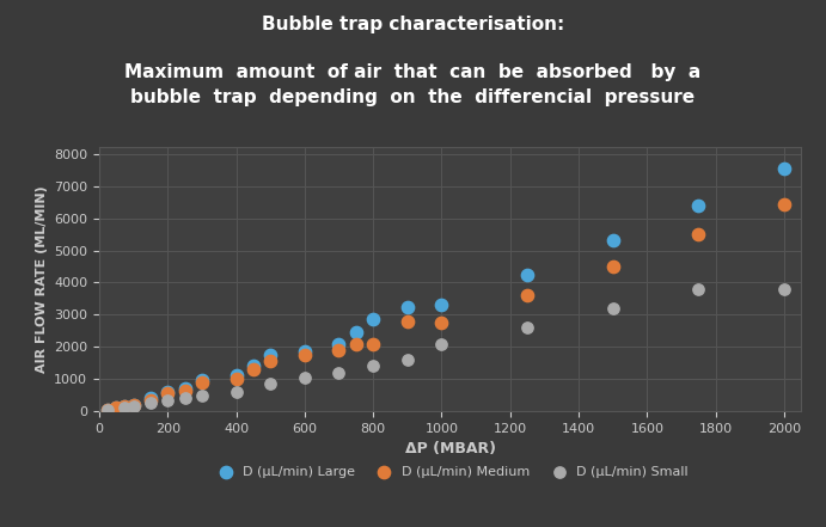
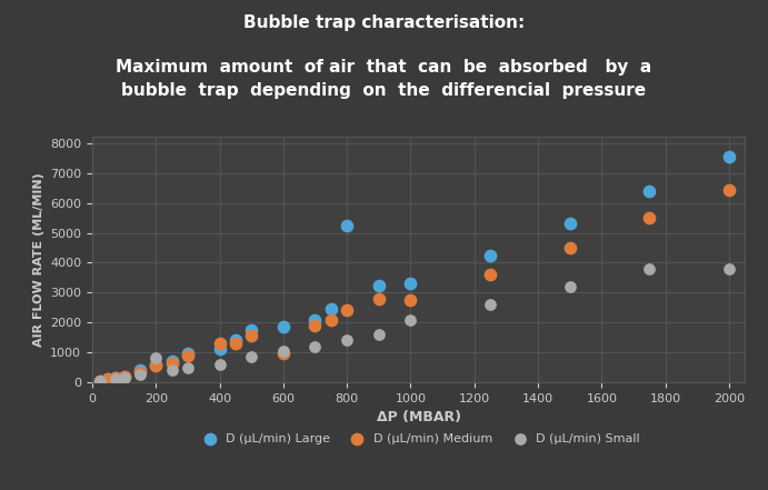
D (μL/min) Small/200: 350 -> 800
D (μL/min) Medium/400: 1000 -> 1300
D (μL/min) Medium/600: 1750 -> 950
D (μL/min) Large/800: 2850 -> 5250
D (μL/min) Medium/800: 2100 -> 2400
